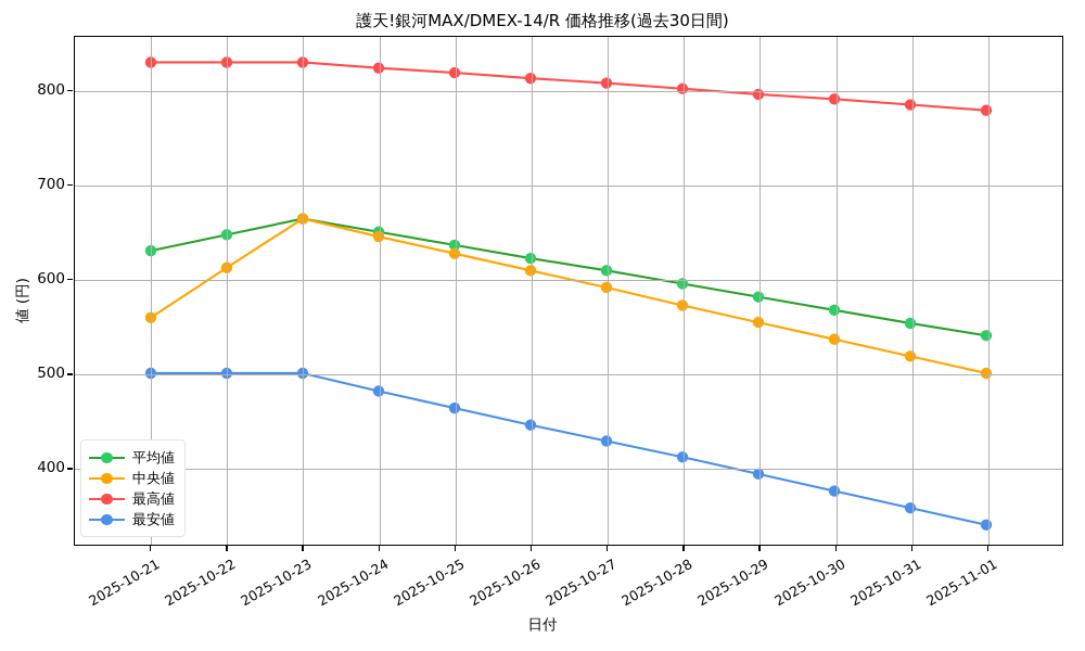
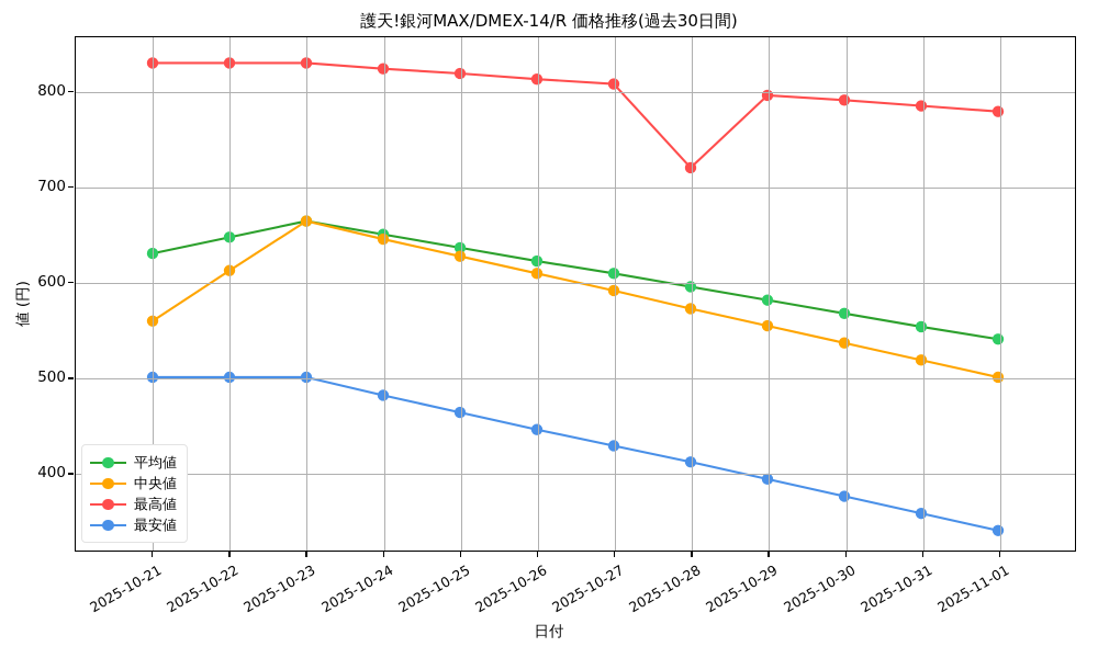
最高値/2025-10-28: 800 -> 720
